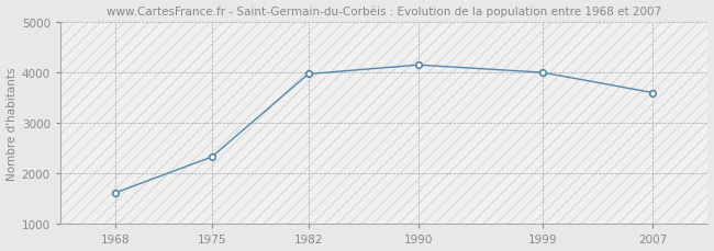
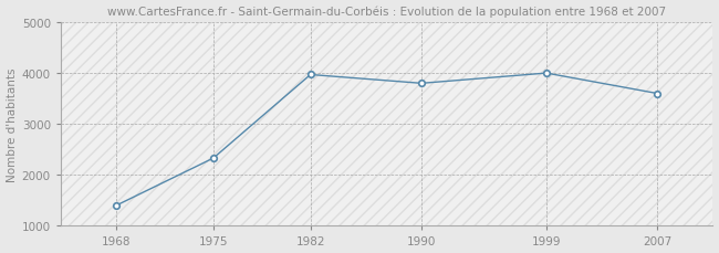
1968: 1620 -> 1400
1990: 4150 -> 3800
